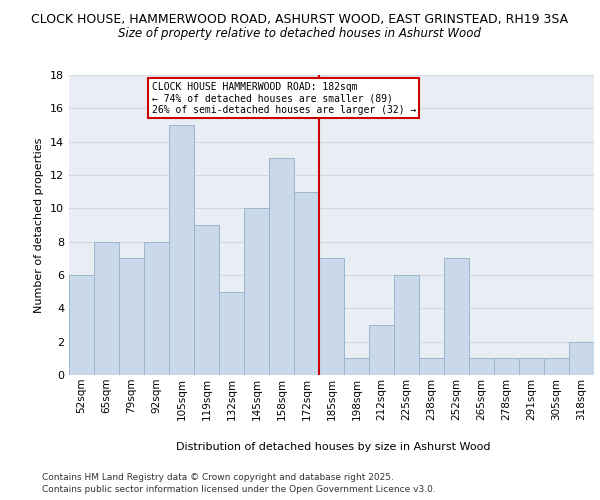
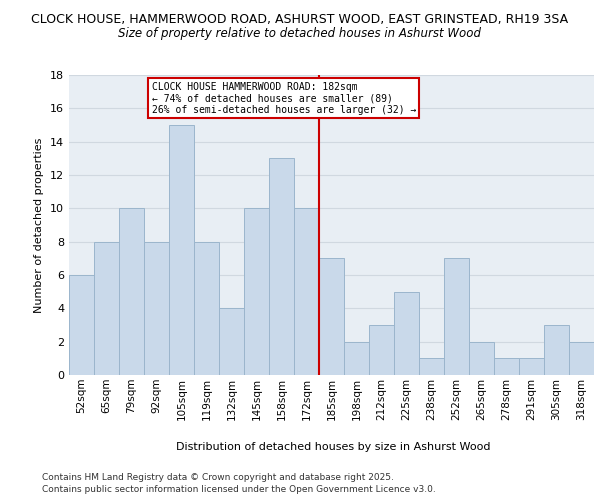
79sqm: 7 -> 10
119sqm: 9 -> 8
132sqm: 5 -> 4
172sqm: 11 -> 10
198sqm: 1 -> 2
225sqm: 6 -> 5
265sqm: 1 -> 2
305sqm: 1 -> 3
